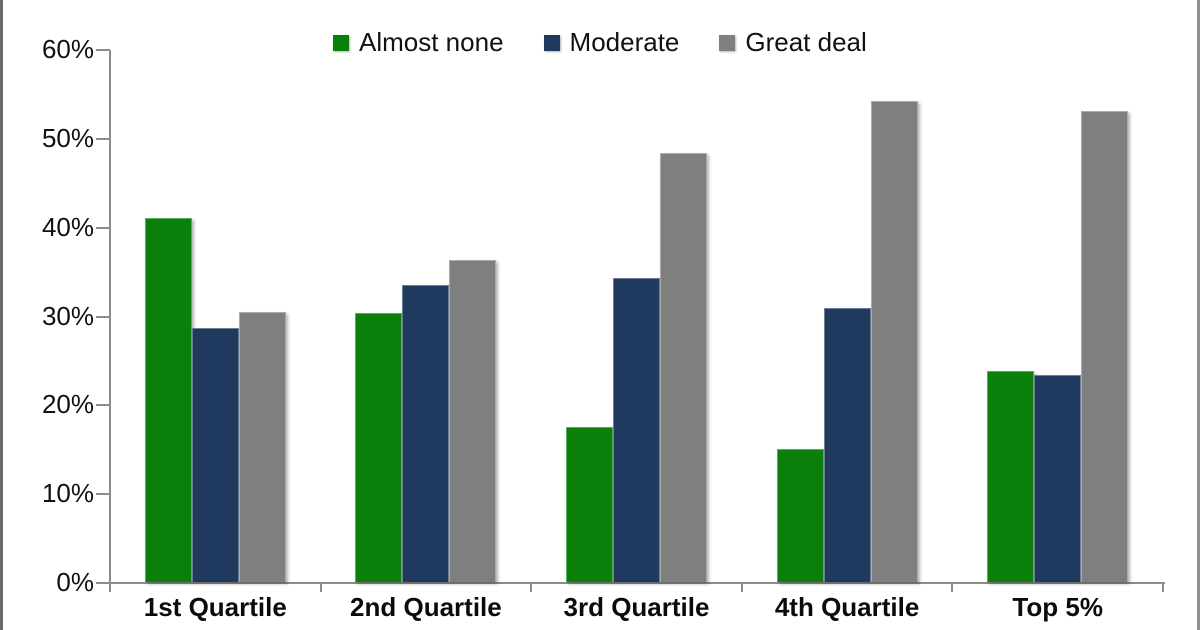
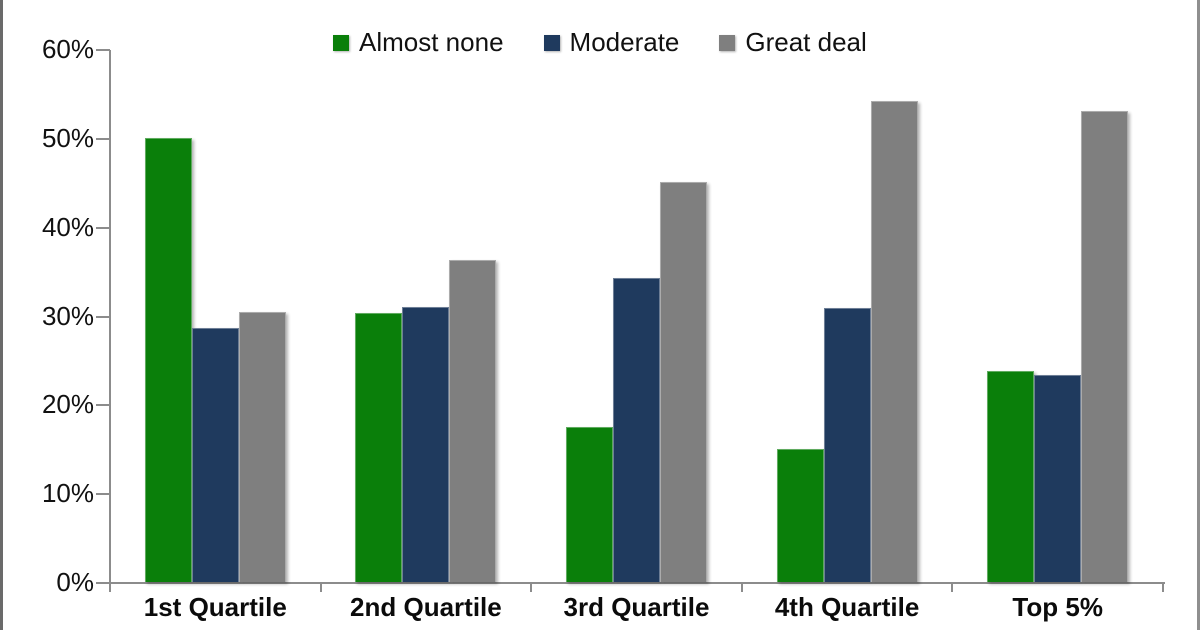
Almost none/1st Quartile: 41% -> 50%
Moderate/2nd Quartile: 33% -> 31%
Great deal/3rd Quartile: 48% -> 45%
